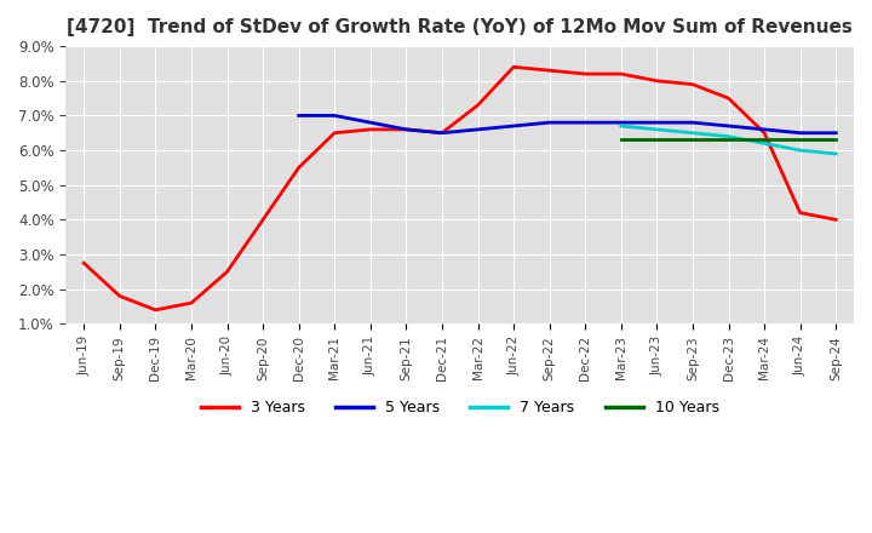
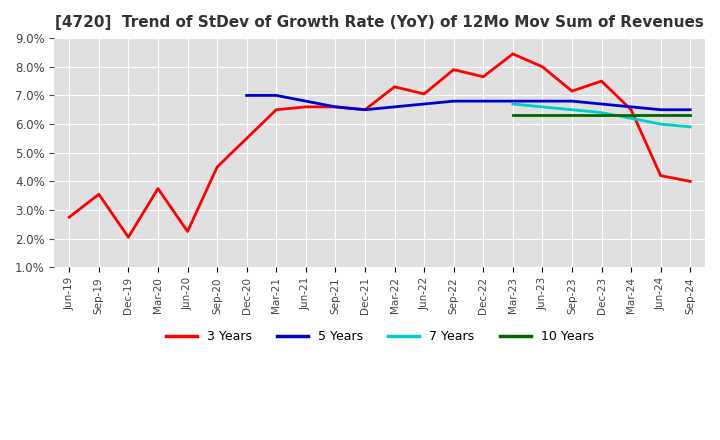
3 Years/Sep-19: 1.80% -> 3.55%
3 Years/Dec-19: 1.40% -> 2.05%
3 Years/Mar-20: 1.60% -> 3.75%
3 Years/Jun-20: 2.50% -> 2.25%
3 Years/Sep-20: 4.00% -> 4.50%
3 Years/Jun-22: 8.40% -> 7.05%
3 Years/Sep-22: 8.30% -> 7.90%
3 Years/Dec-22: 8.20% -> 7.65%
3 Years/Mar-23: 8.20% -> 8.45%
3 Years/Sep-23: 7.90% -> 7.15%
